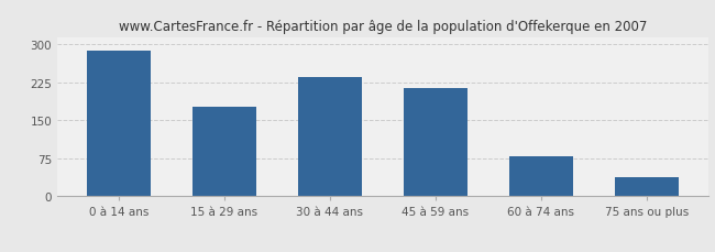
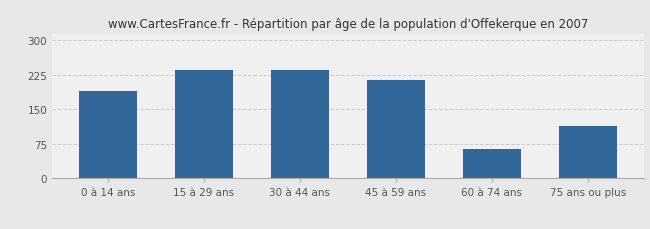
0 à 14 ans: 287 -> 190
15 à 29 ans: 178 -> 235
60 à 74 ans: 79 -> 65
75 ans ou plus: 37 -> 115
